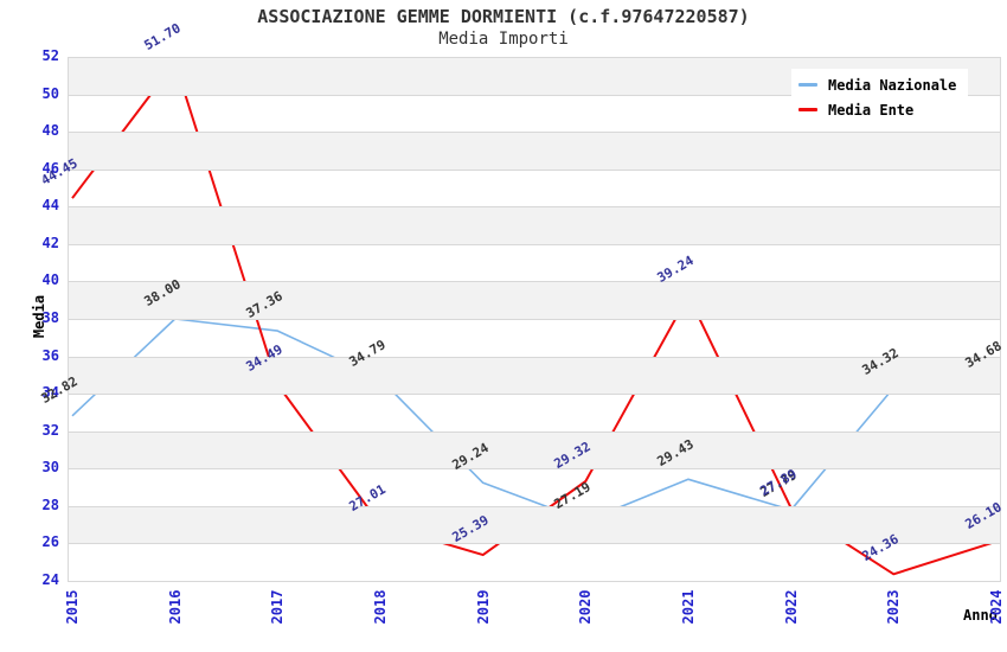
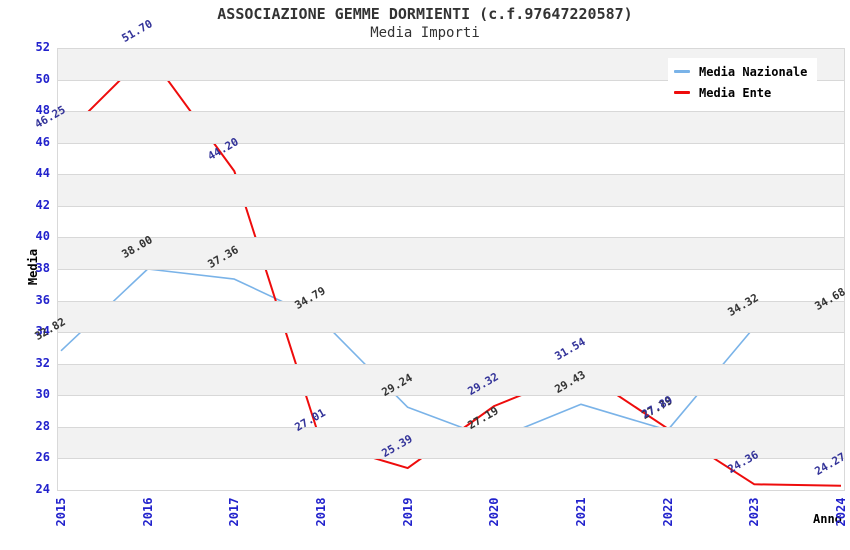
Media Ente/2015: 44.45 -> 46.25
Media Ente/2017: 34.49 -> 44.20
Media Ente/2021: 39.24 -> 31.54
Media Ente/2024: 26.10 -> 24.27
